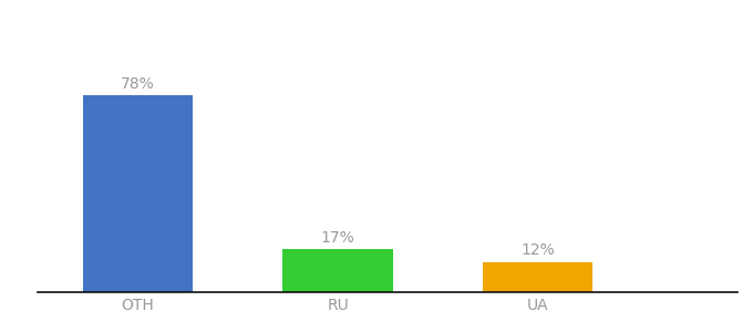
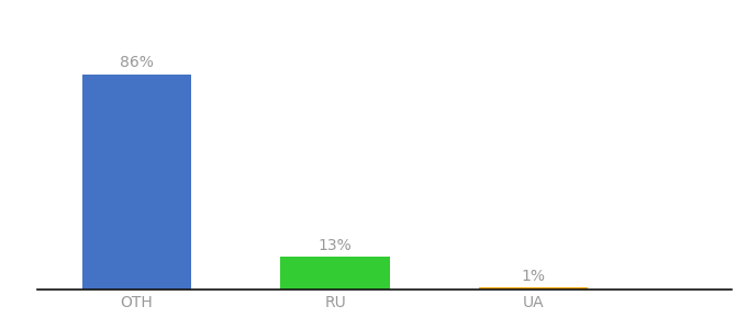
OTH: 78% -> 86%
RU: 17% -> 13%
UA: 12% -> 1%
